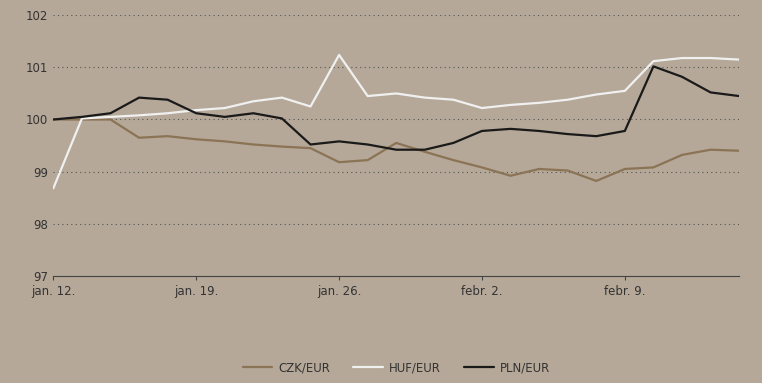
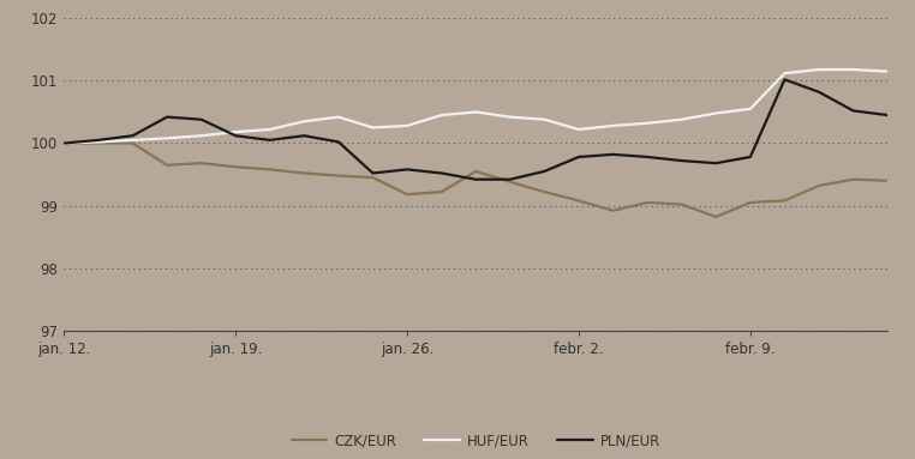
HUF/EUR/jan. 12.: 98.68 -> 100.00
HUF/EUR/jan. 26.: 101.24 -> 100.28
